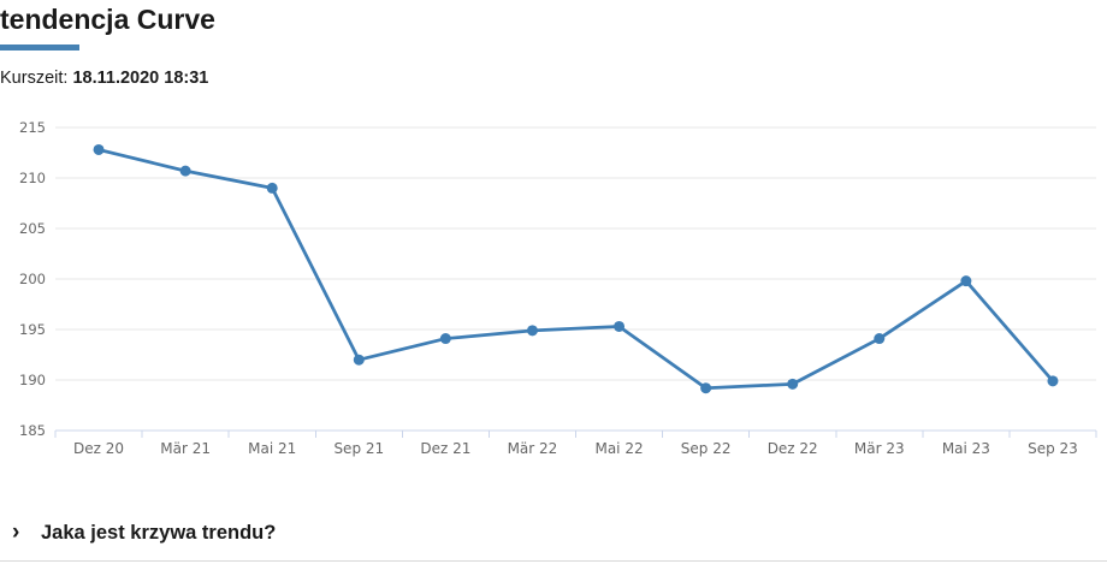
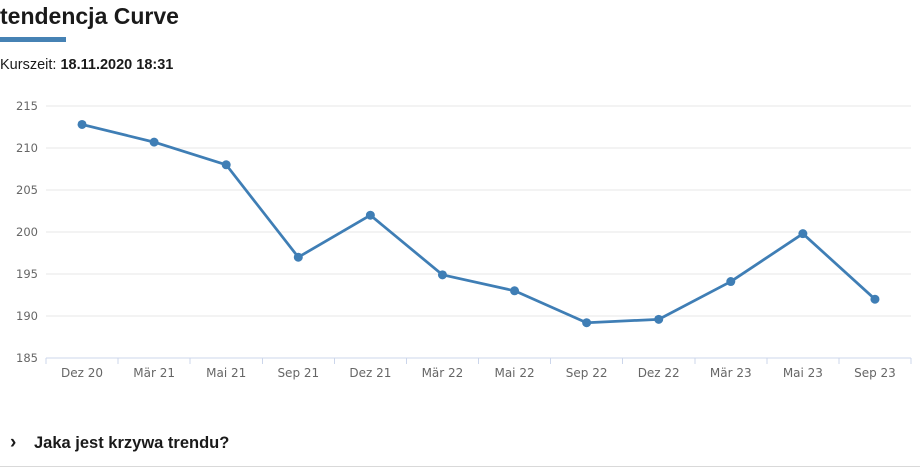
Mai 21: 209 -> 208
Sep 21: 192 -> 197
Dez 21: 194 -> 202
Mai 22: 195 -> 193
Sep 23: 190 -> 192
